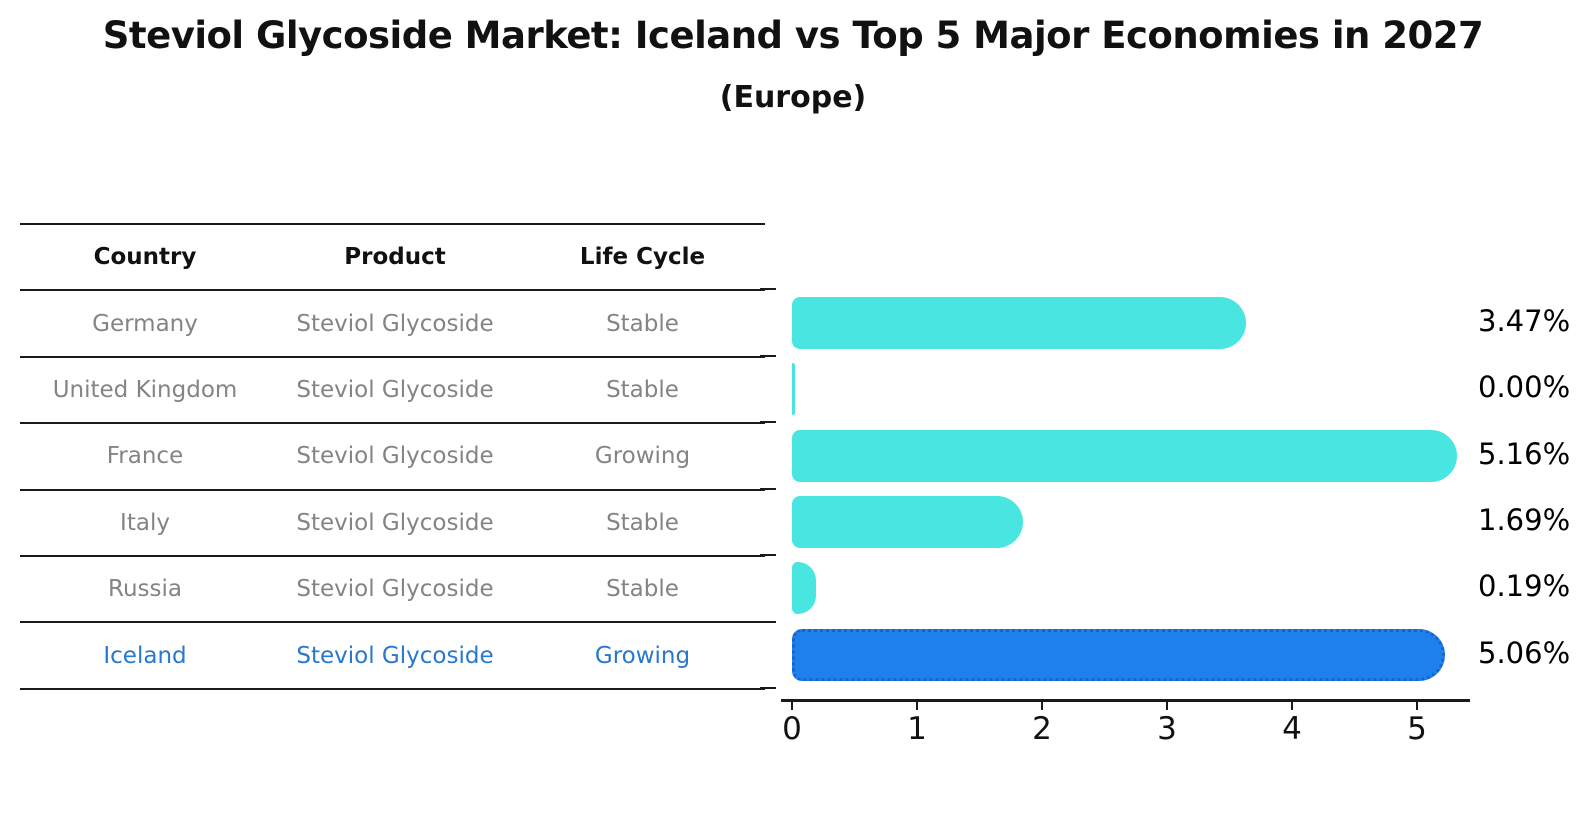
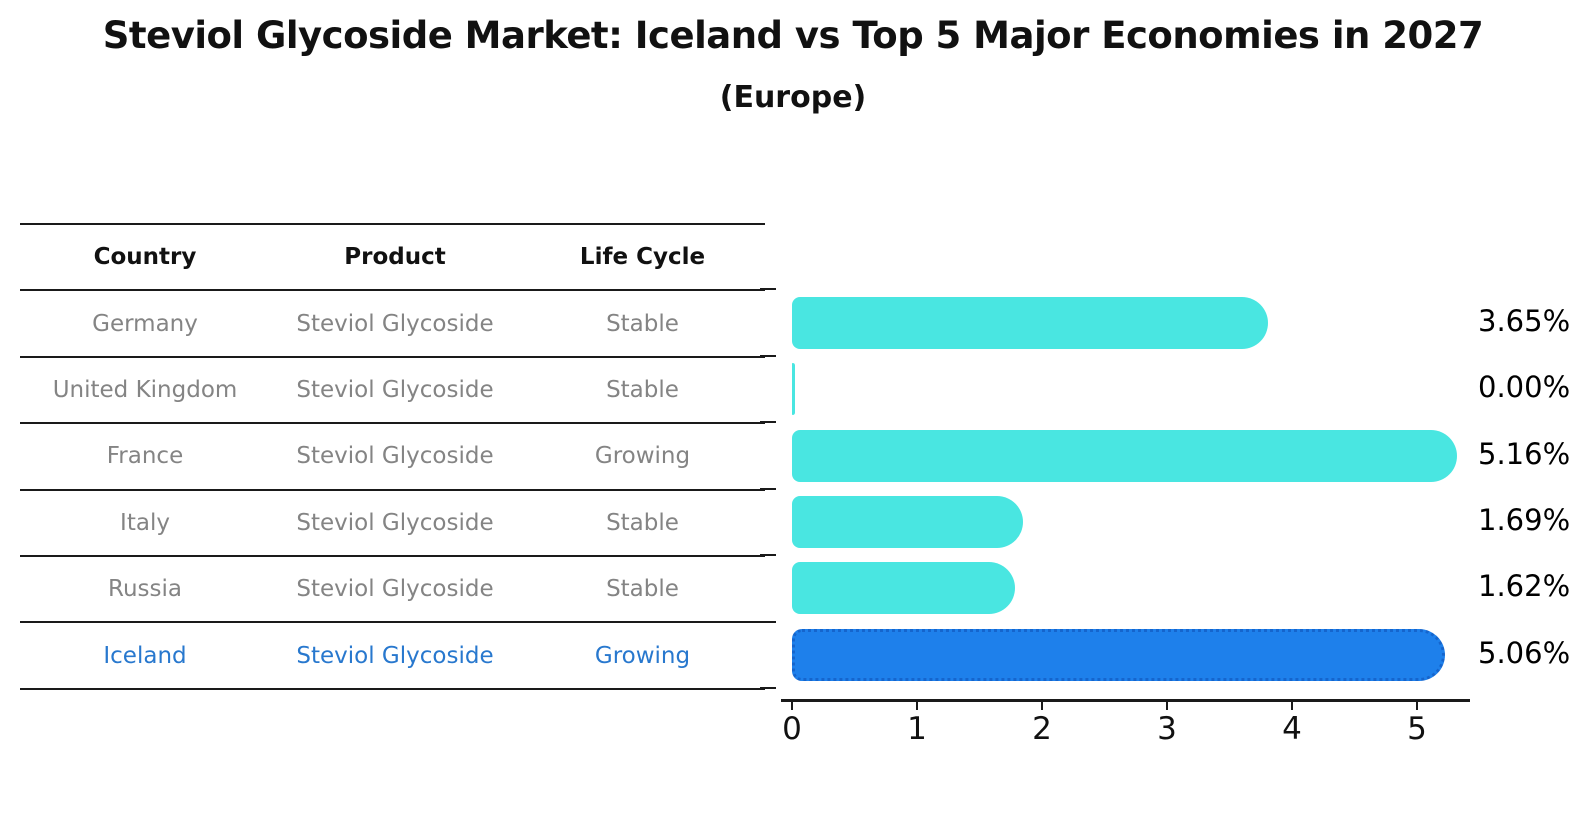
Germany: 3.47% -> 3.65%
Russia: 0.19% -> 1.62%
